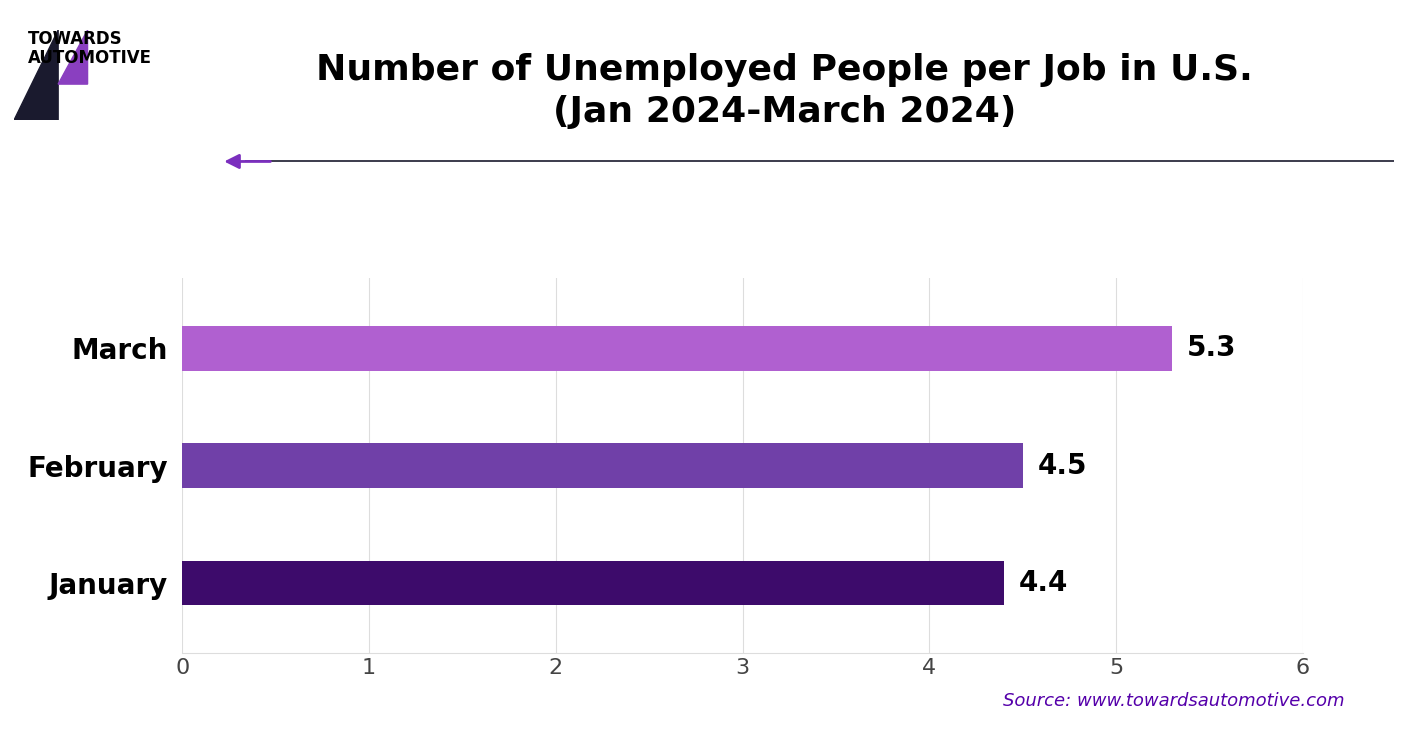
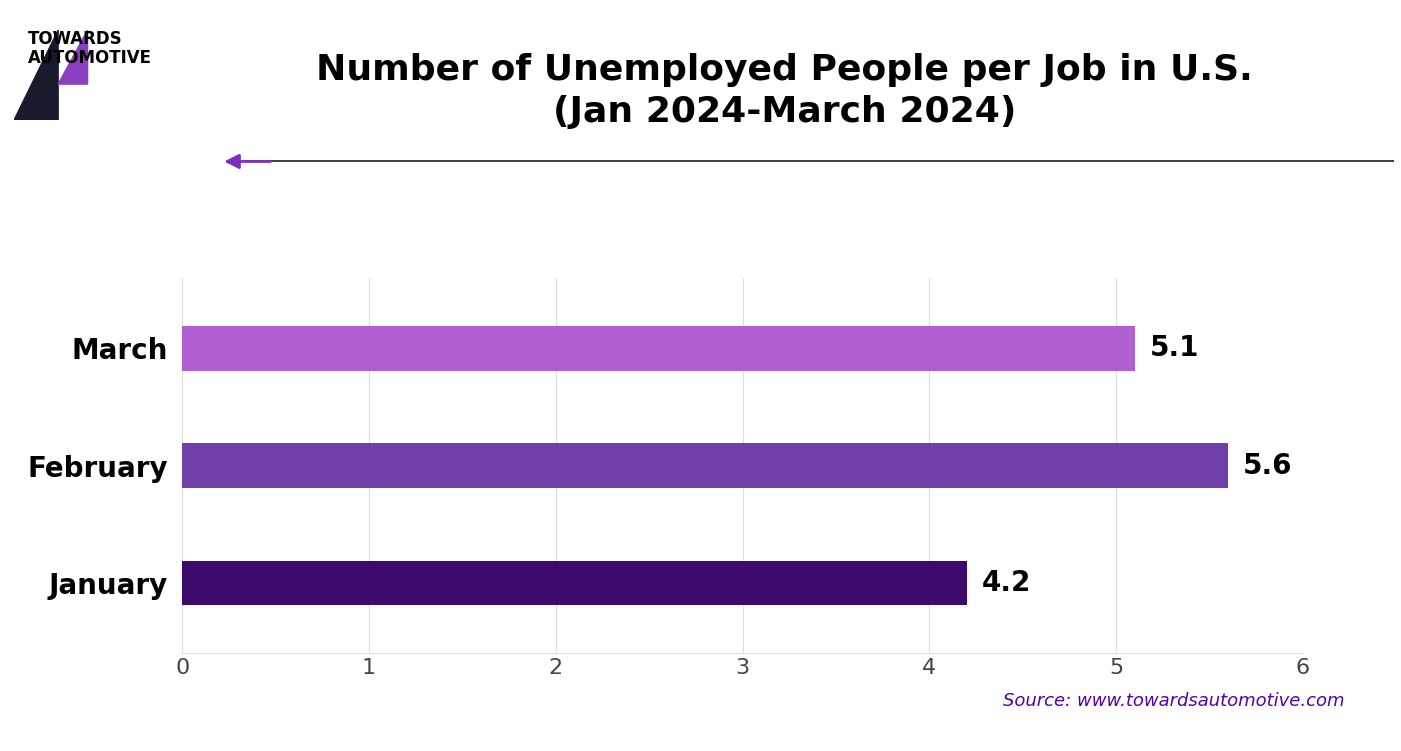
March: 5.3 -> 5.1
February: 4.5 -> 5.6
January: 4.4 -> 4.2
